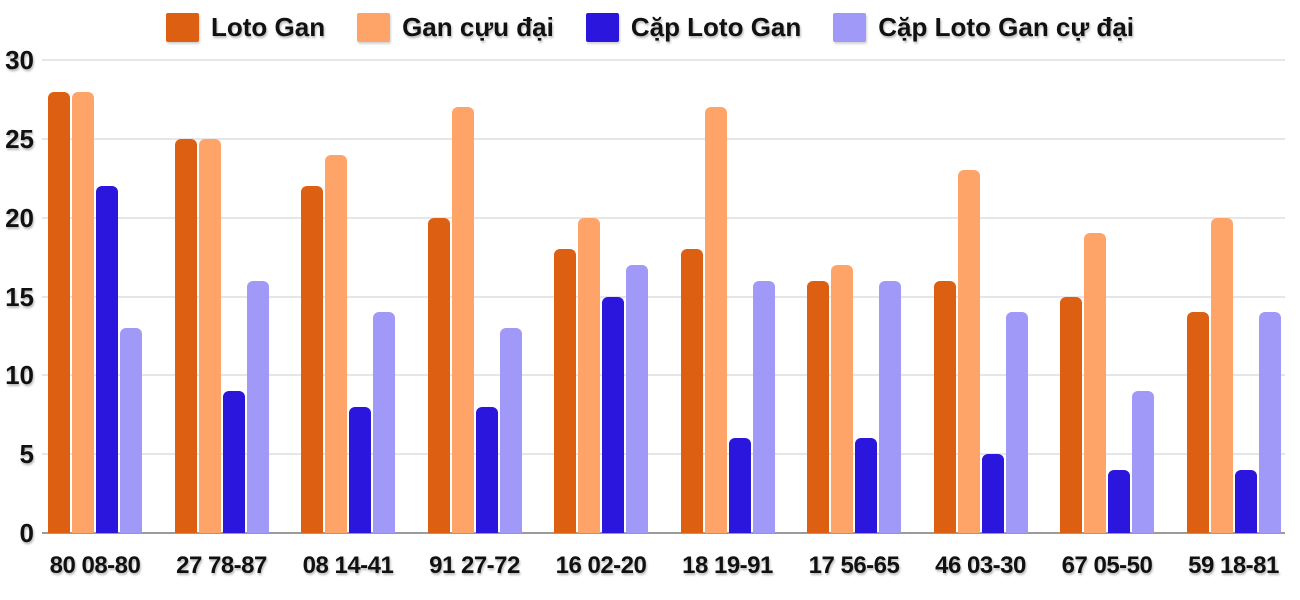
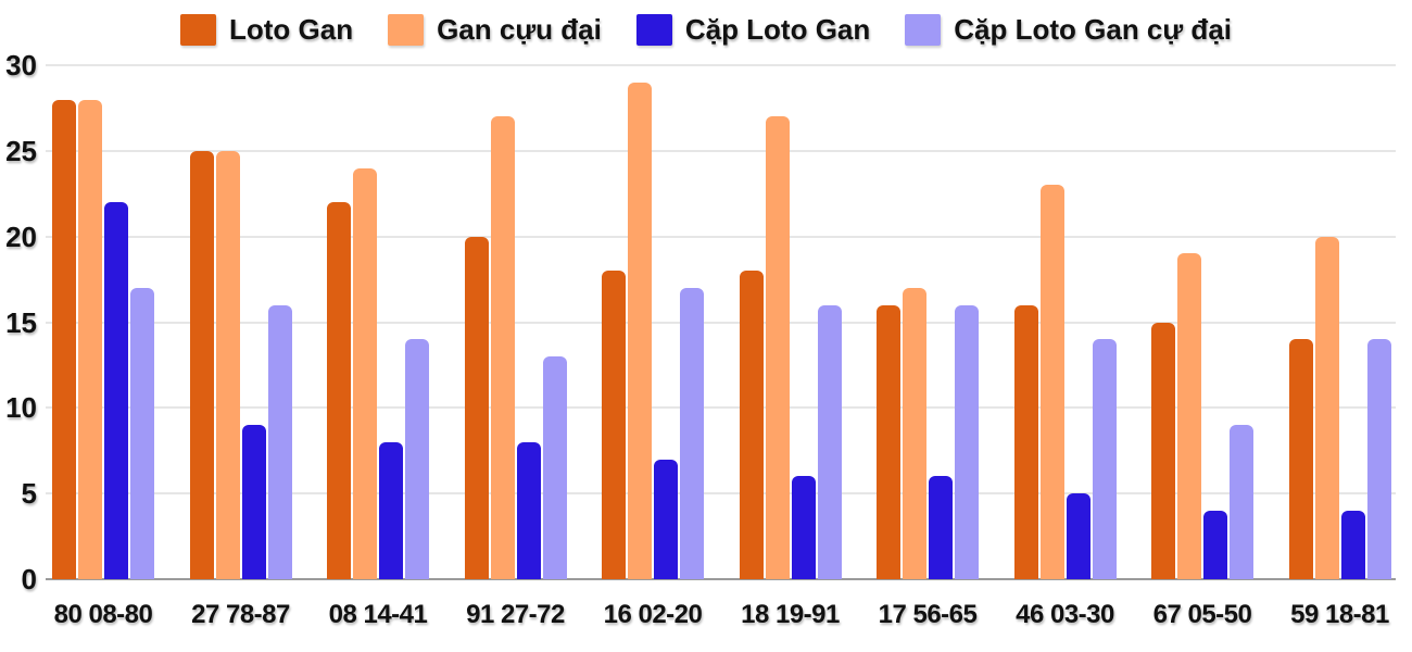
Cặp Loto Gan cự đại/80 08-80: 13 -> 17
Gan cựu đại/16 02-20: 20 -> 29
Cặp Loto Gan/16 02-20: 15 -> 7
